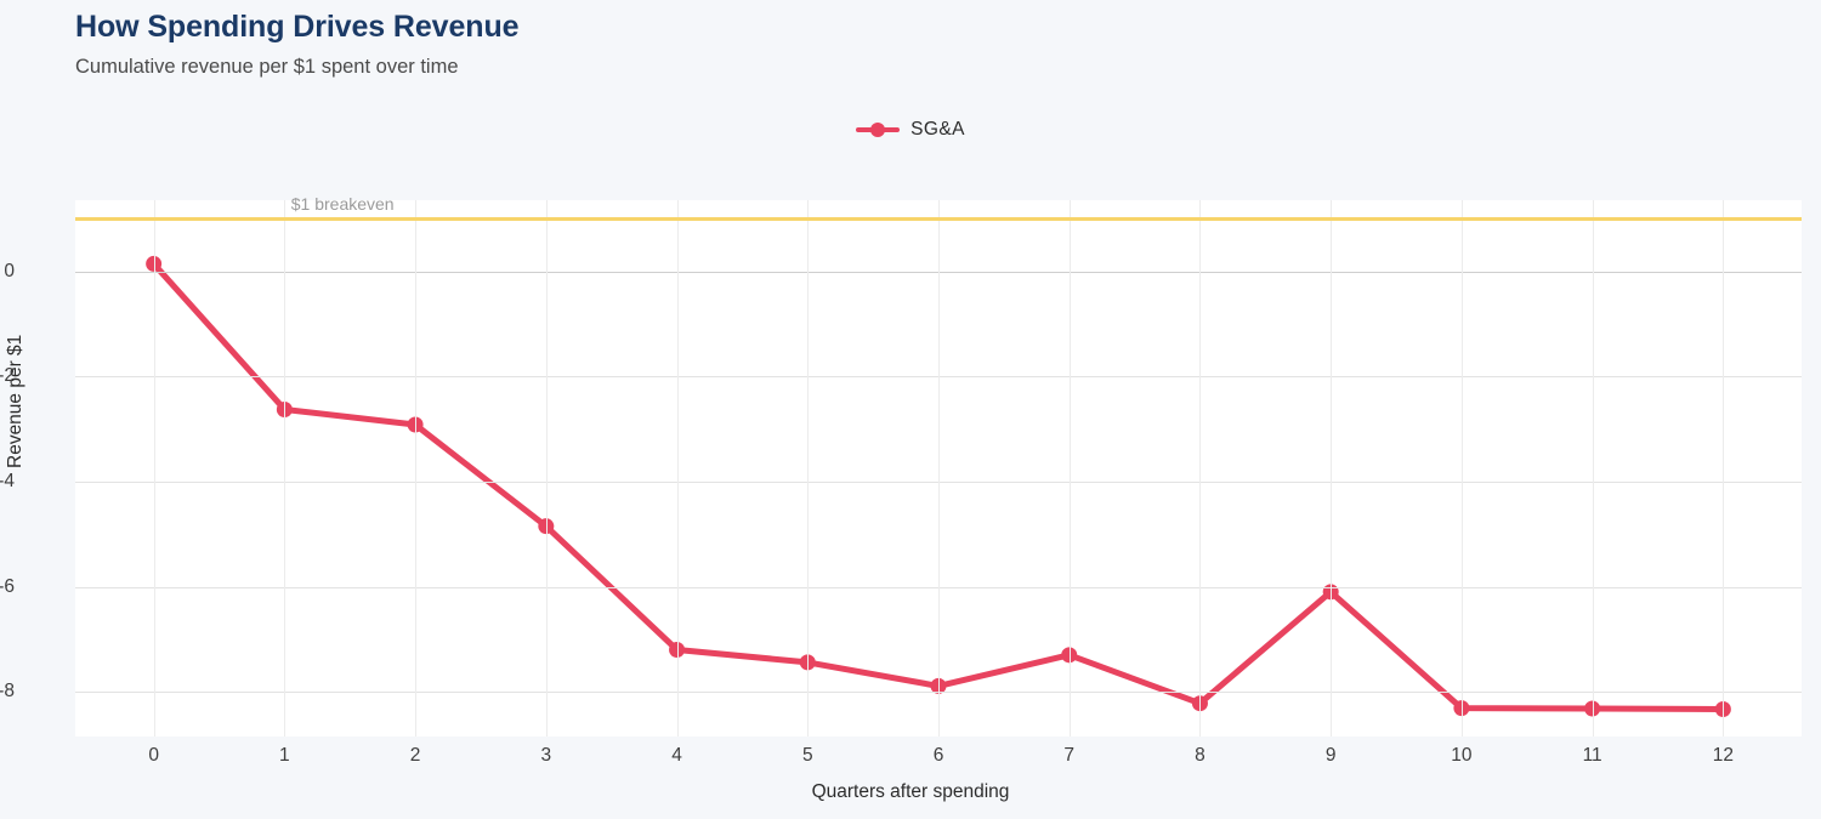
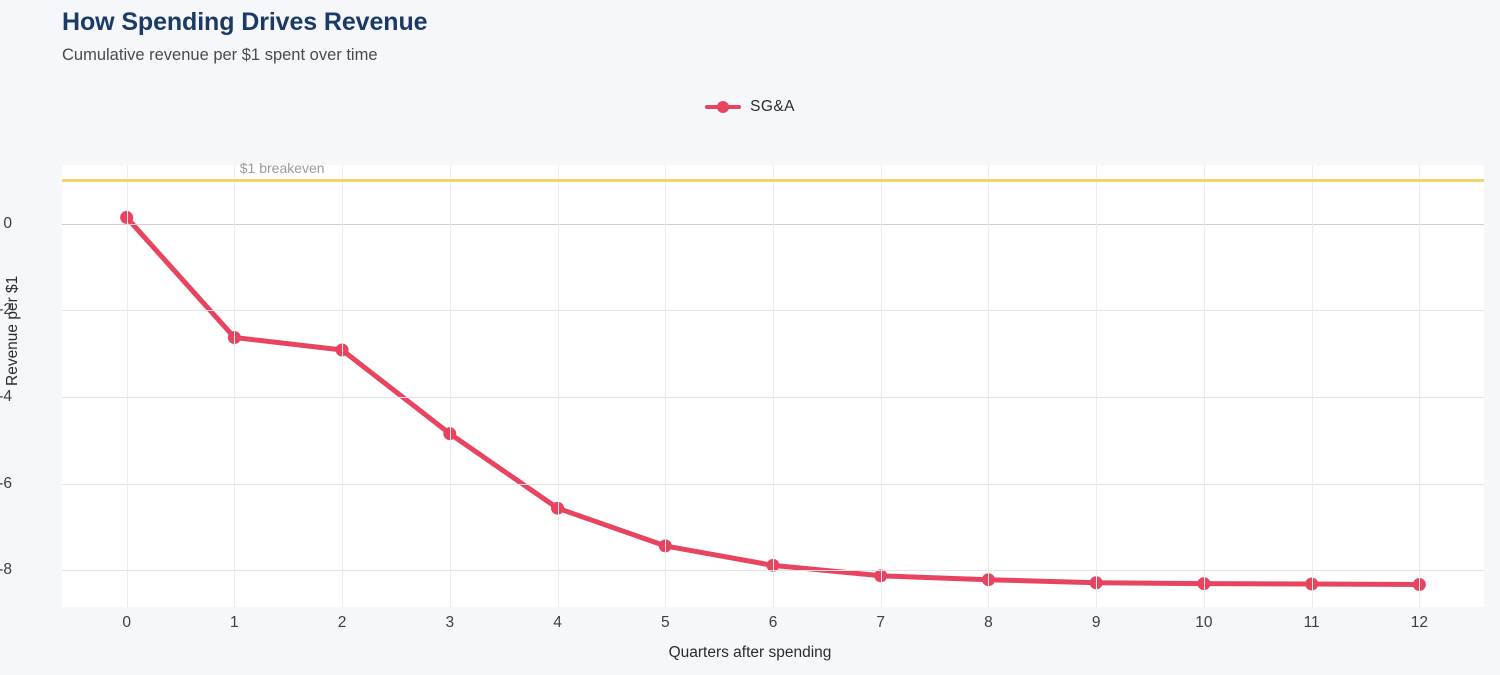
4: -7.2 -> -6.6
7: -7.3 -> -8.1
9: -6.1 -> -8.3
